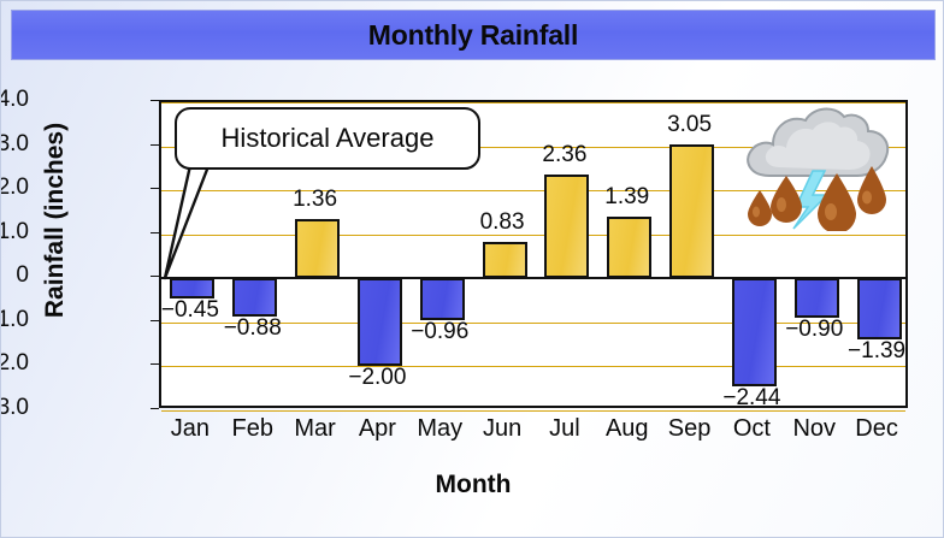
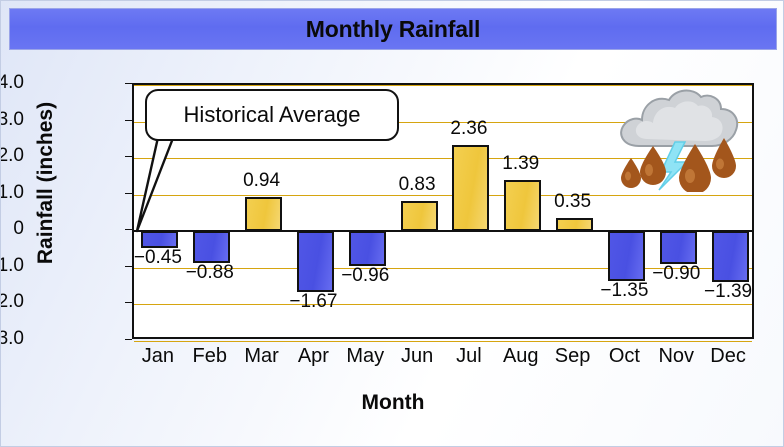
Mar: 1.36 -> 0.94
Apr: −2.00 -> −1.67
Sep: 3.05 -> 0.35
Oct: −2.44 -> −1.35
